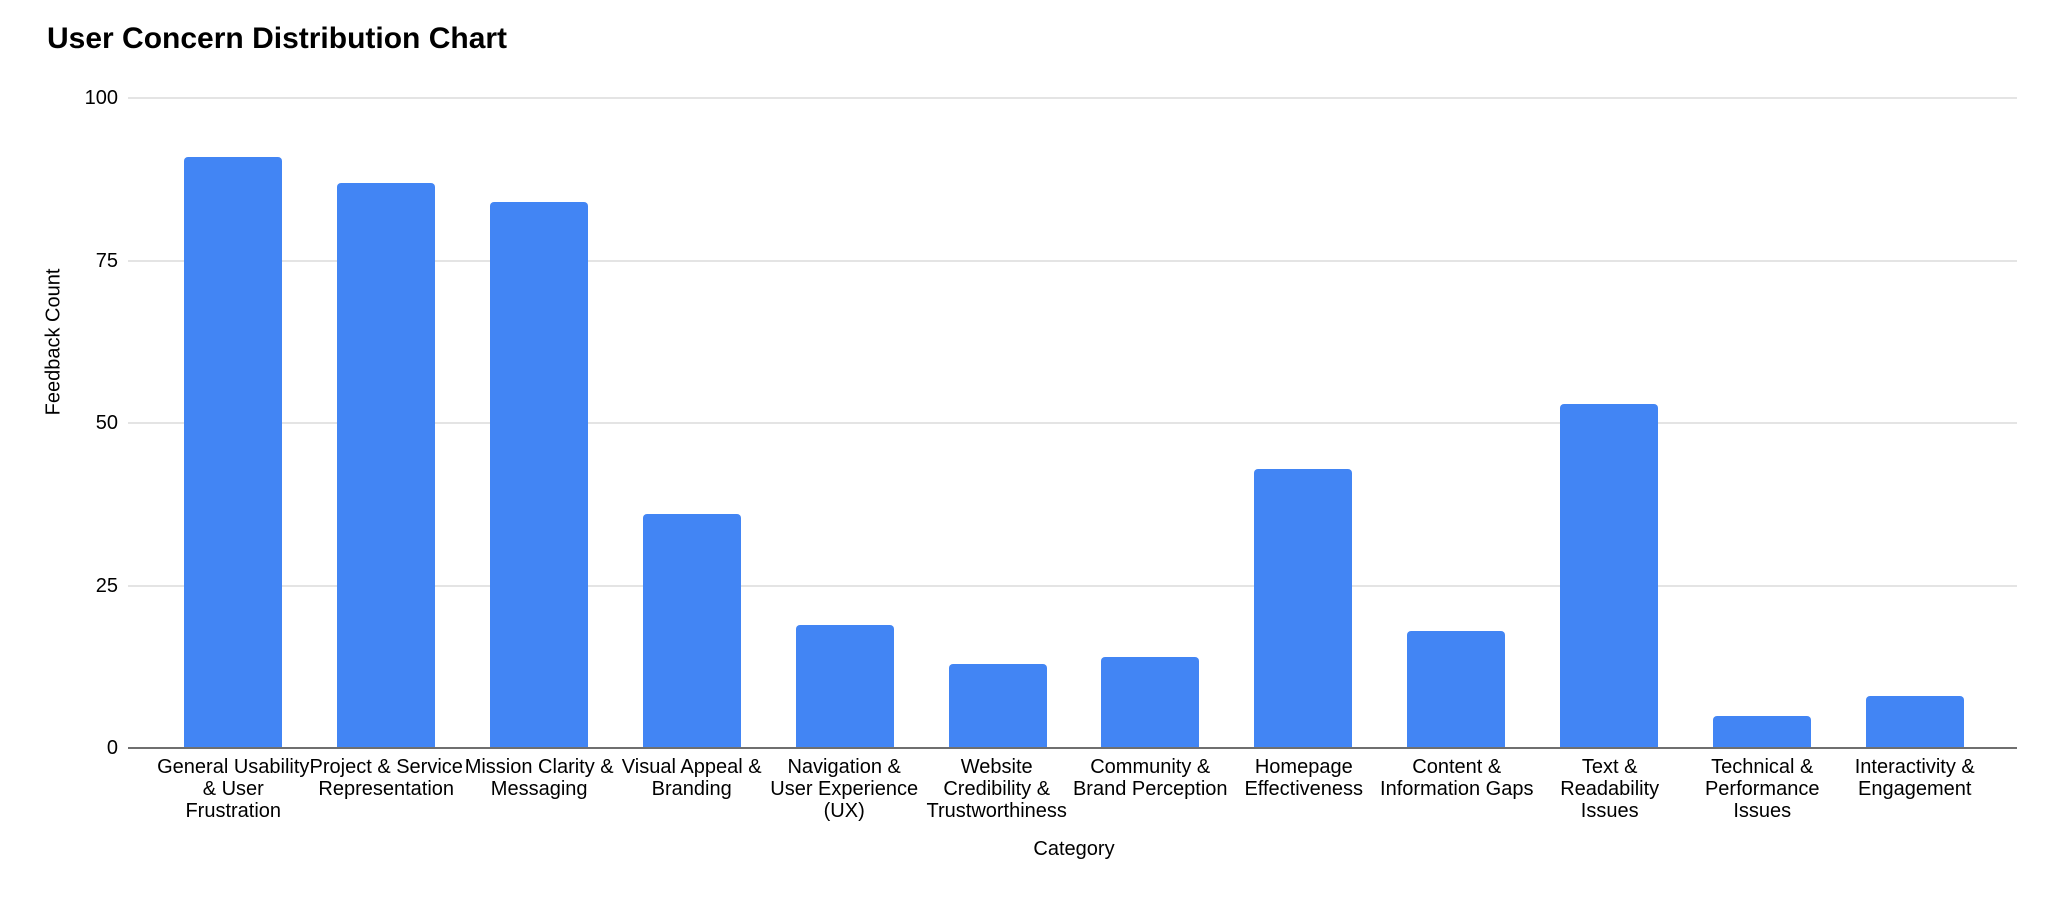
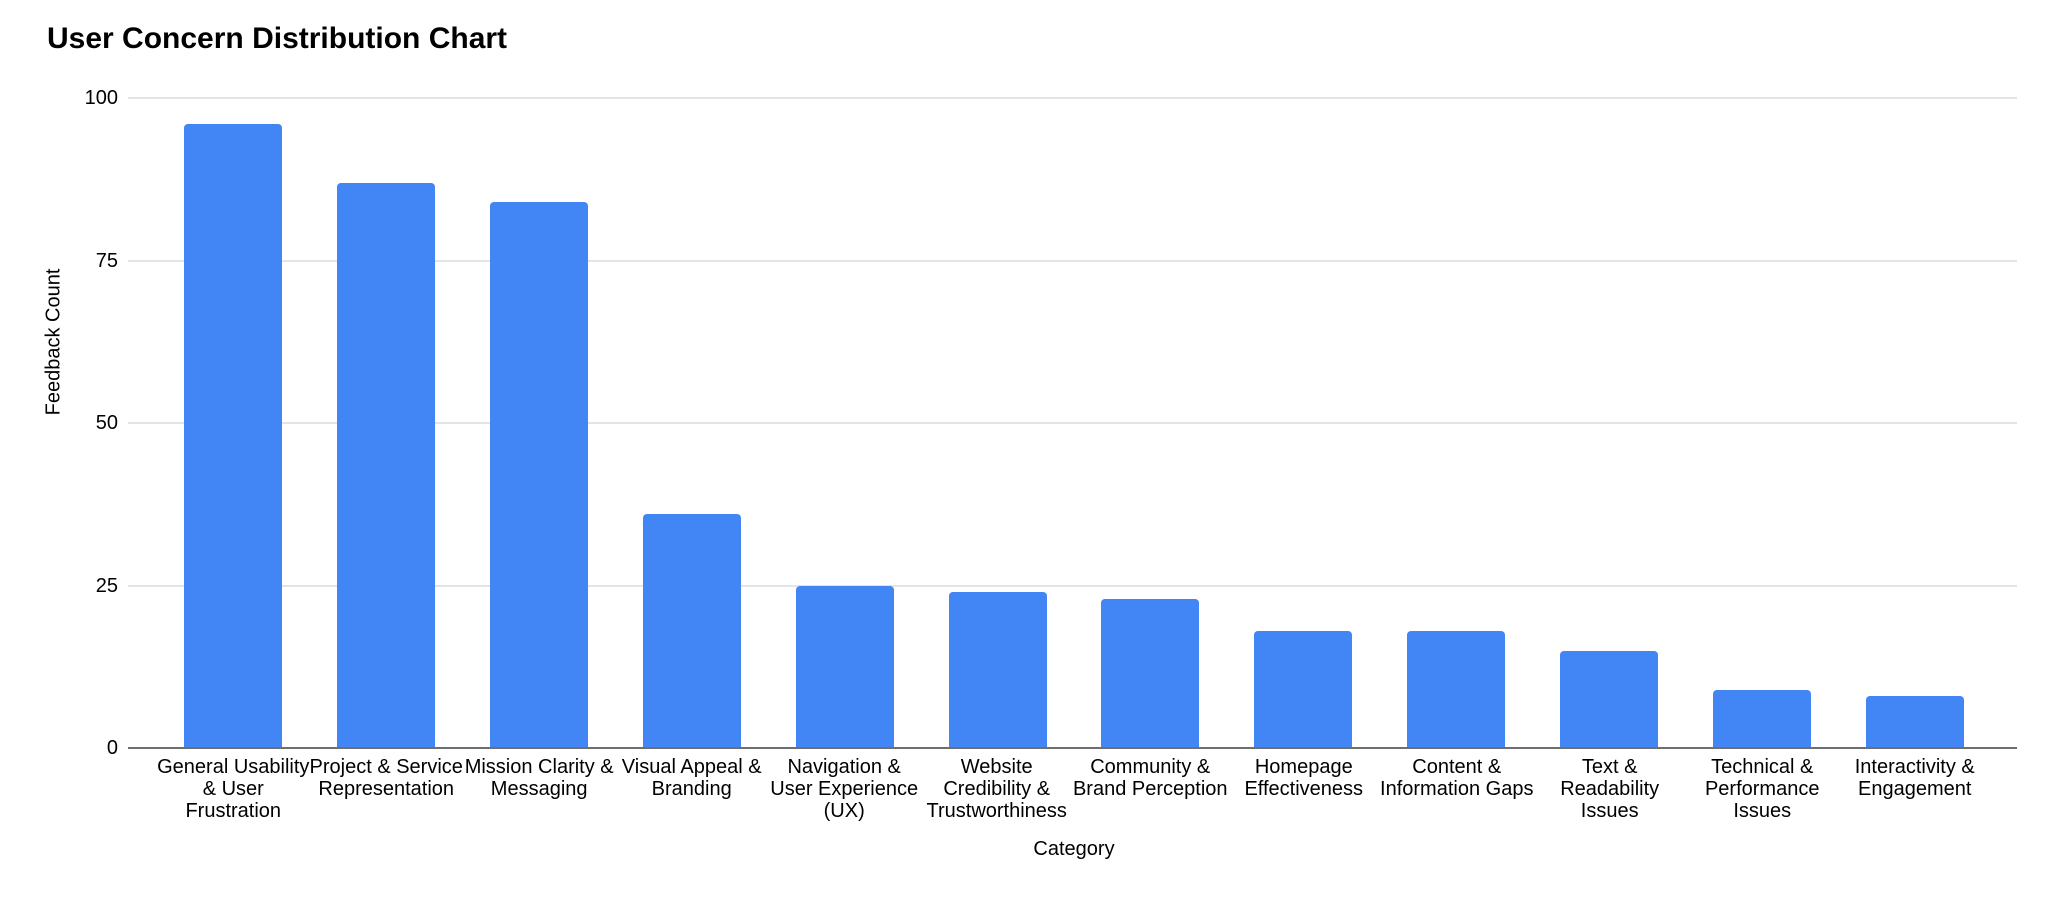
General Usability & User Frustration: 91 -> 96
Navigation & User Experience (UX): 19 -> 25
Website Credibility & Trustworthiness: 13 -> 24
Community & Brand Perception: 14 -> 23
Homepage Effectiveness: 43 -> 18
Text & Readability Issues: 53 -> 15
Technical & Performance Issues: 5 -> 9
